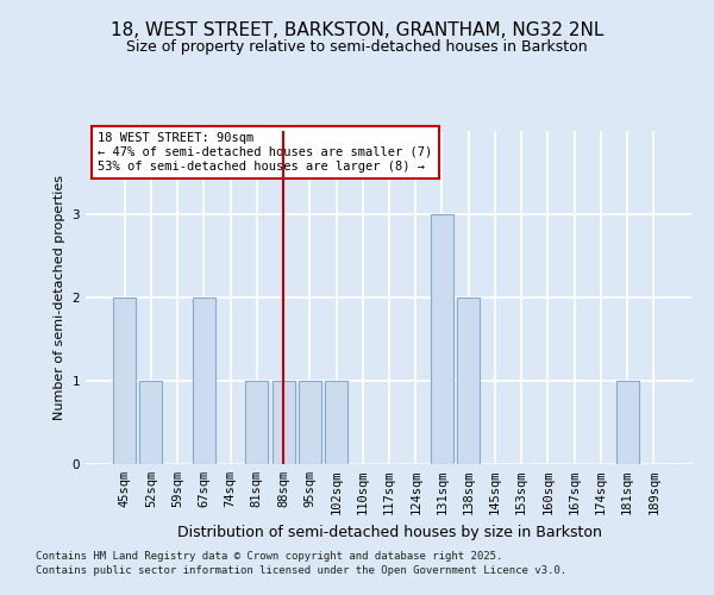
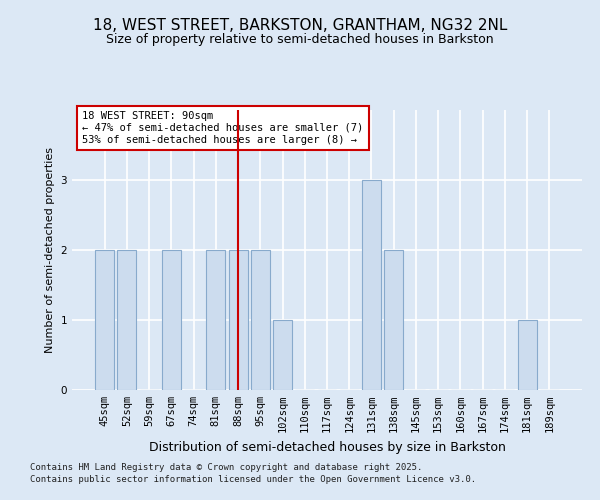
52sqm: 1 -> 2
81sqm: 1 -> 2
88sqm: 1 -> 2
95sqm: 1 -> 2
